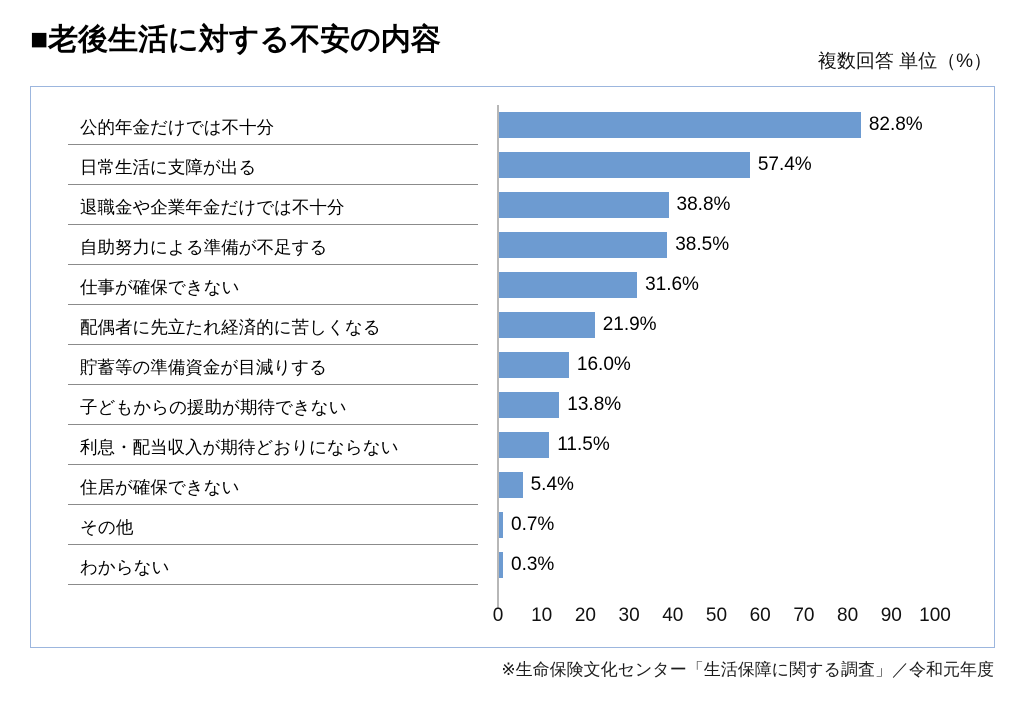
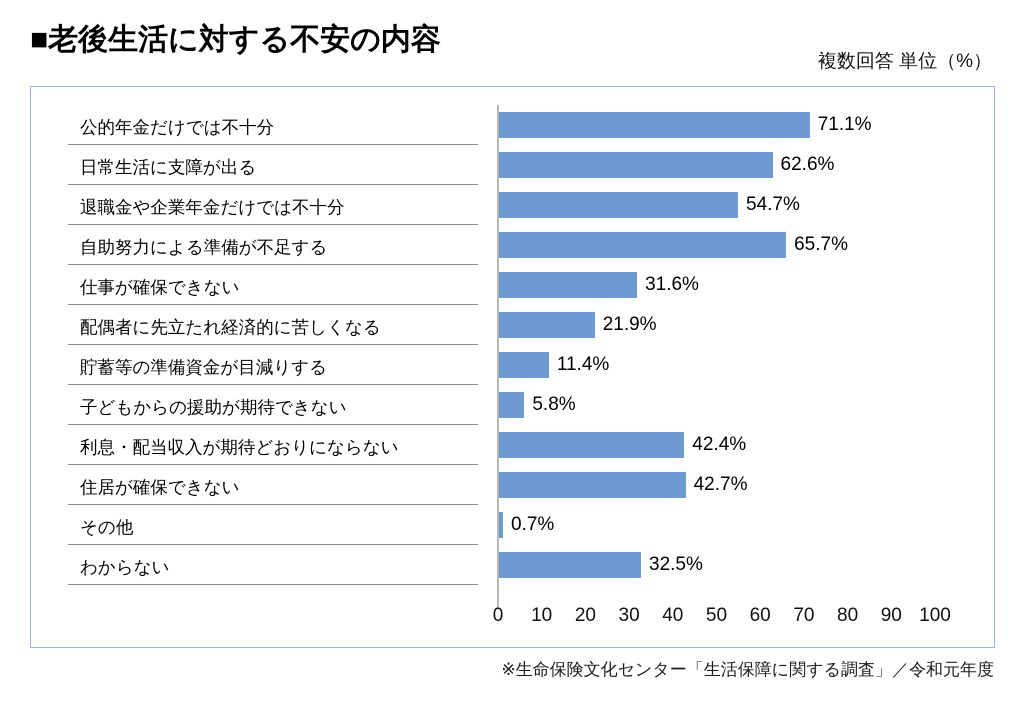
公的年金だけでは不十分: 82.8% -> 71.1%
日常生活に支障が出る: 57.4% -> 62.6%
退職金や企業年金だけでは不十分: 38.8% -> 54.7%
自助努力による準備が不足する: 38.5% -> 65.7%
貯蓄等の準備資金が目減りする: 16.0% -> 11.4%
子どもからの援助が期待できない: 13.8% -> 5.8%
利息・配当収入が期待どおりにならない: 11.5% -> 42.4%
住居が確保できない: 5.4% -> 42.7%
わからない: 0.3% -> 32.5%
